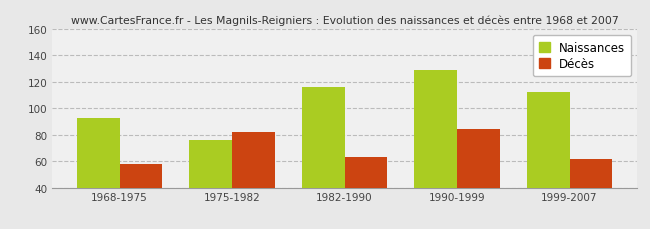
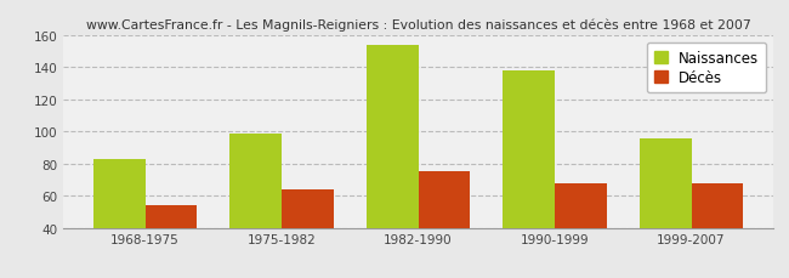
Naissances/1968-1975: 93 -> 83
Décès/1968-1975: 58 -> 54
Naissances/1975-1982: 76 -> 99
Décès/1975-1982: 82 -> 64
Naissances/1982-1990: 116 -> 154
Décès/1982-1990: 63 -> 75
Naissances/1990-1999: 129 -> 138
Décès/1990-1999: 84 -> 68
Naissances/1999-2007: 112 -> 96
Décès/1999-2007: 62 -> 68
